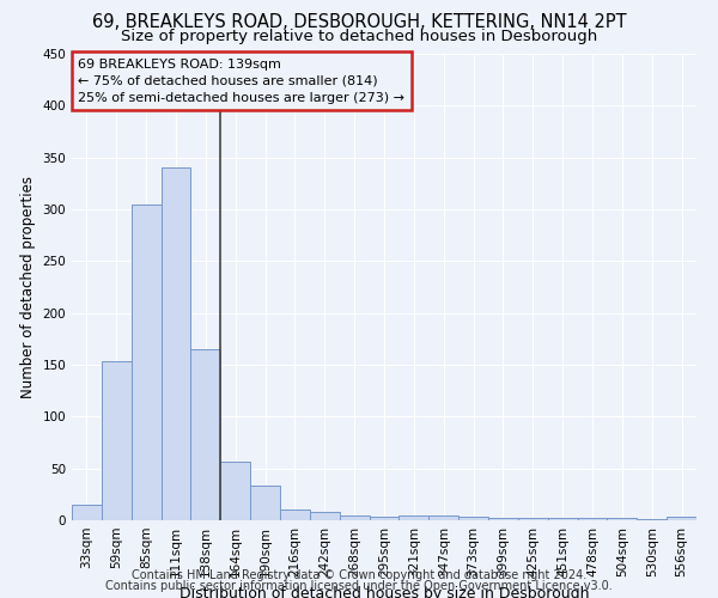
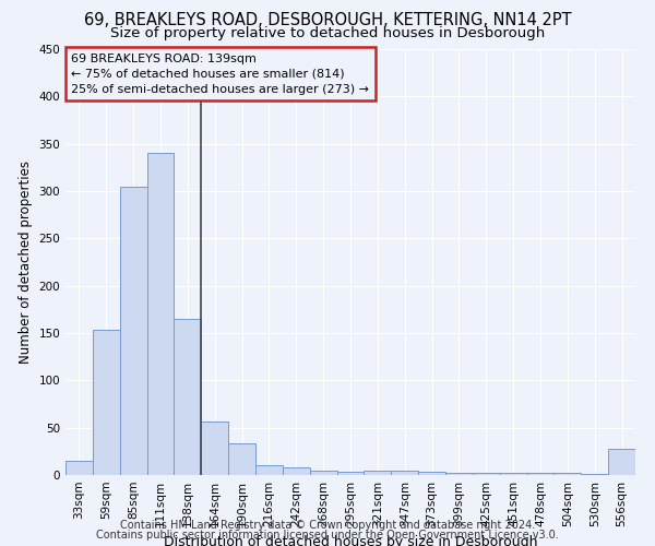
556sqm: 3 -> 28
